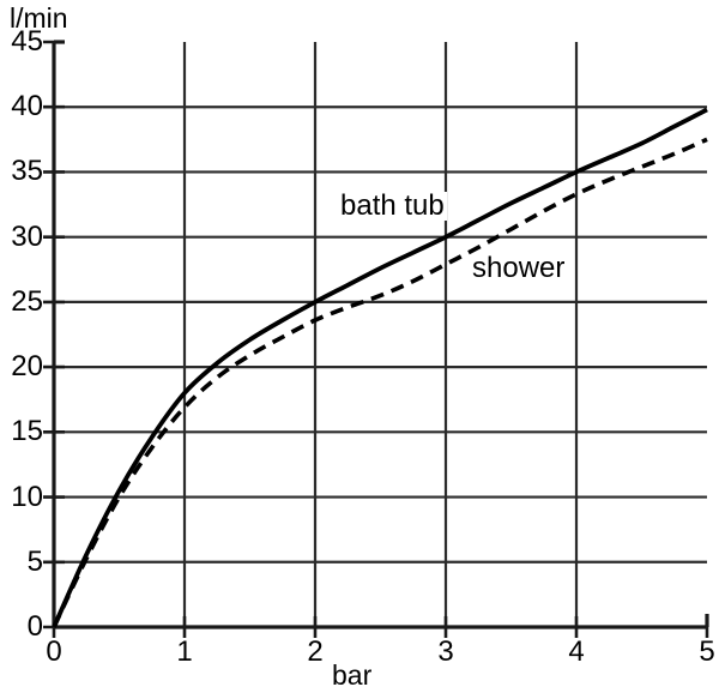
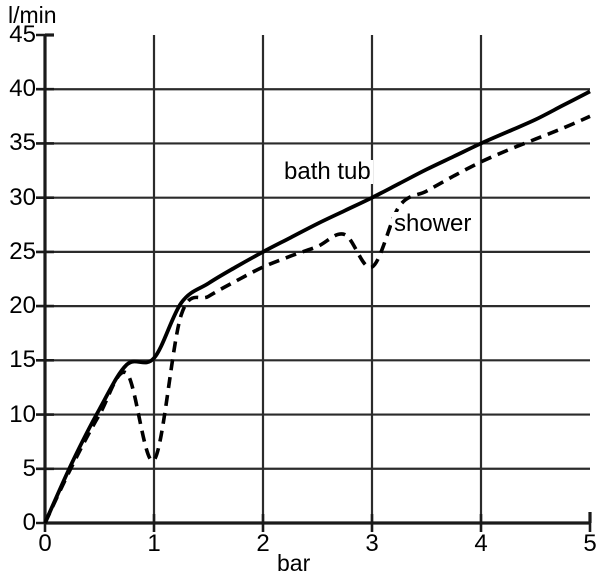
bath tub/1: 18.0 -> 15.2
shower/1: 16.9 -> 5.8
shower/3: 27.9 -> 23.6
